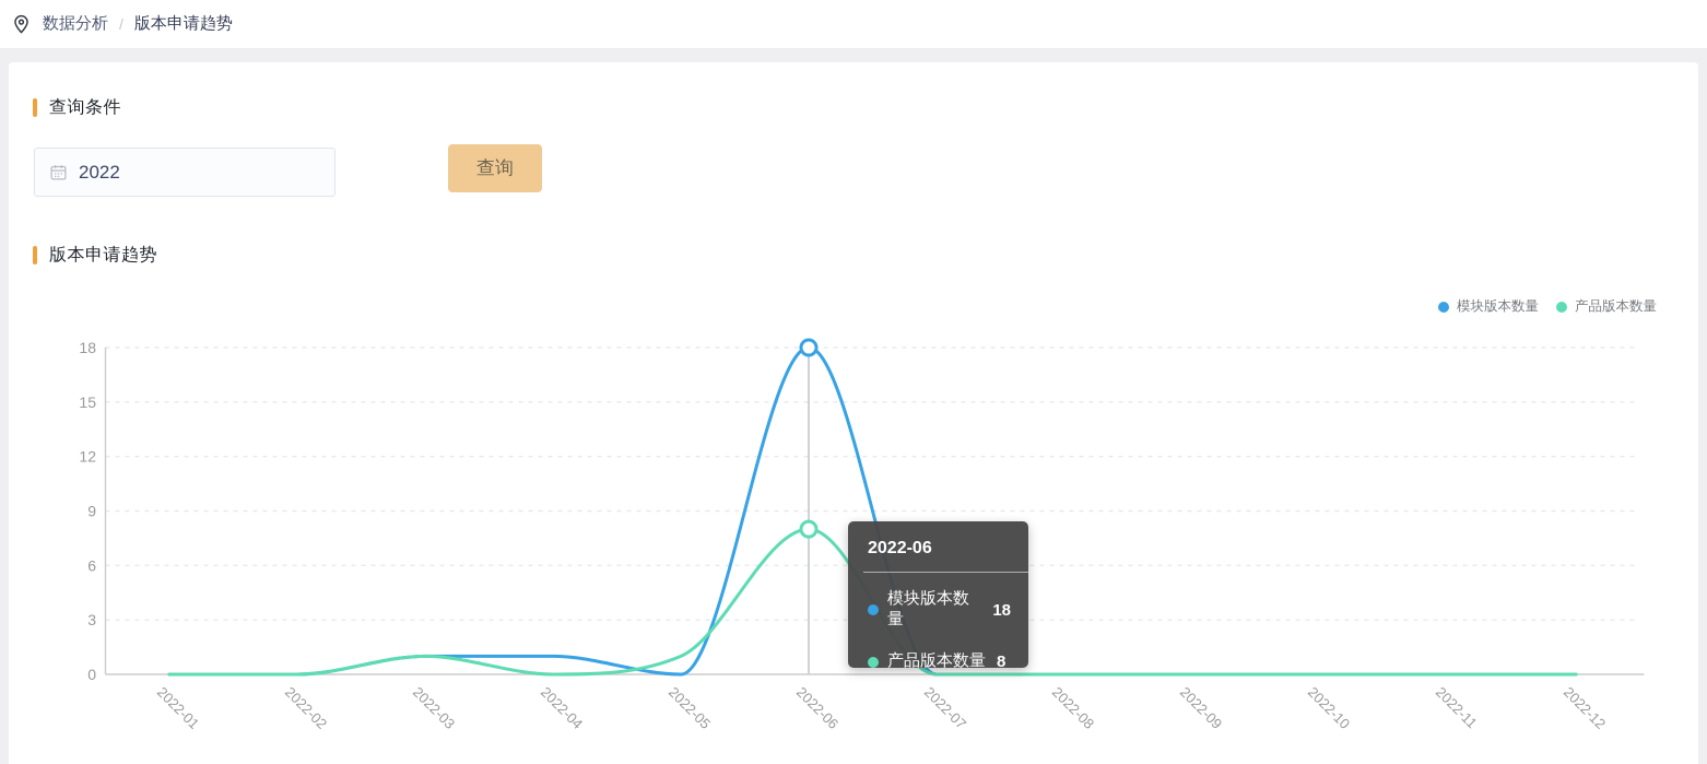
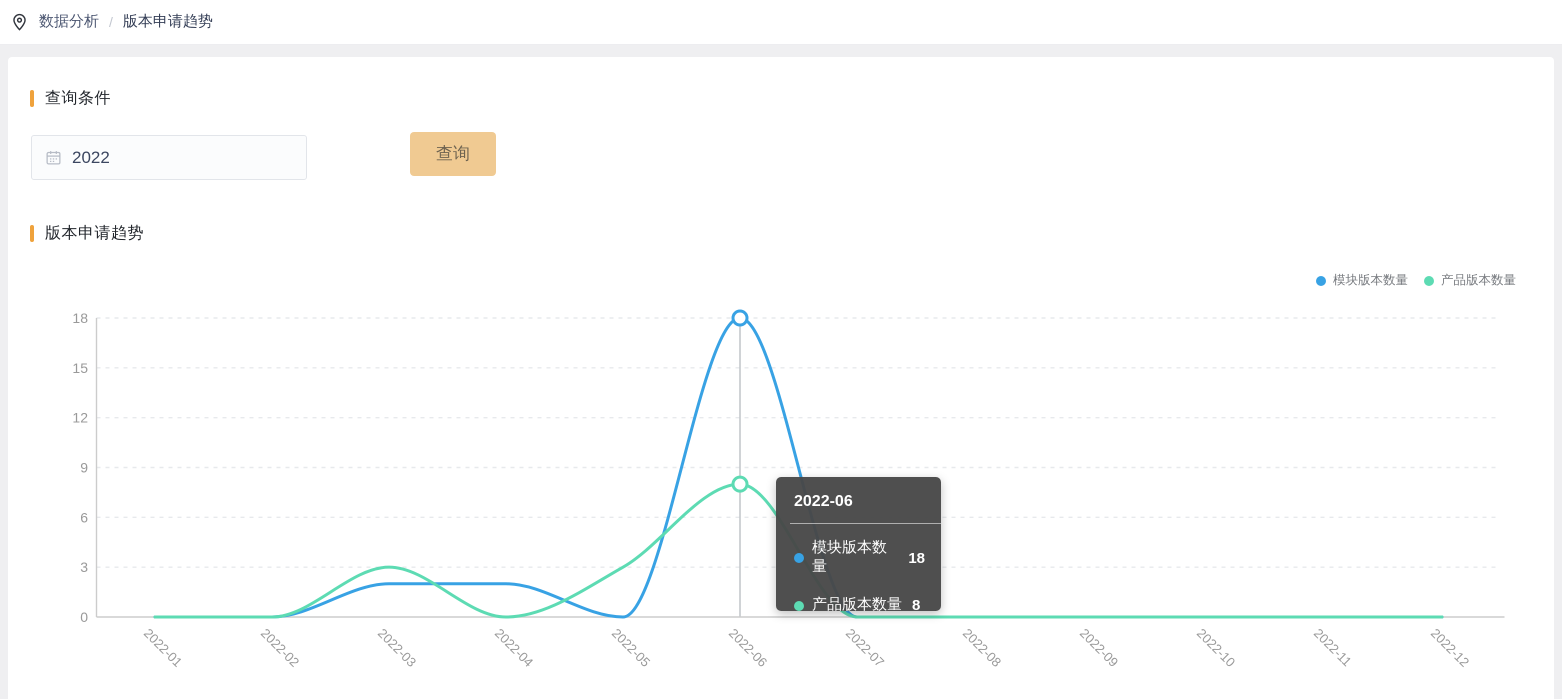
模块版本数量/2022-03: 1 -> 2
产品版本数量/2022-03: 1 -> 3
模块版本数量/2022-04: 1 -> 2
产品版本数量/2022-05: 1 -> 3
